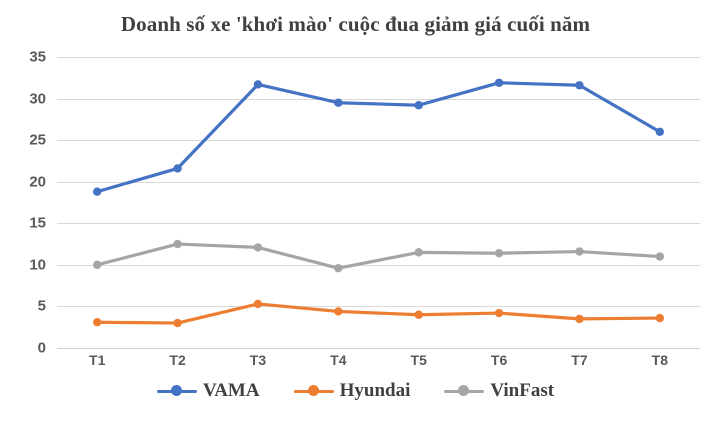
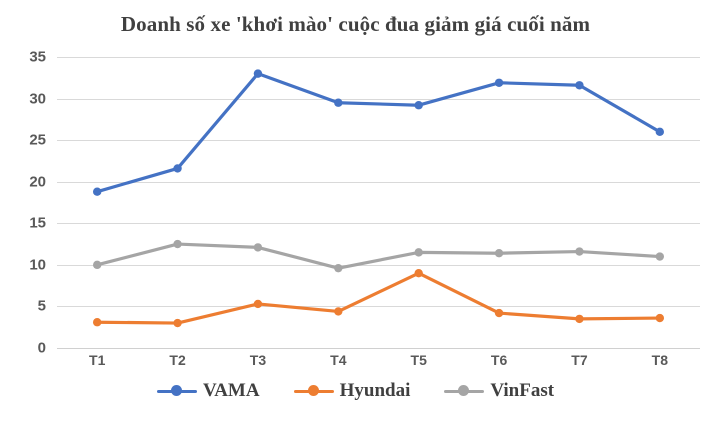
VAMA/T3: 32 -> 33
Hyundai/T5: 4 -> 9
